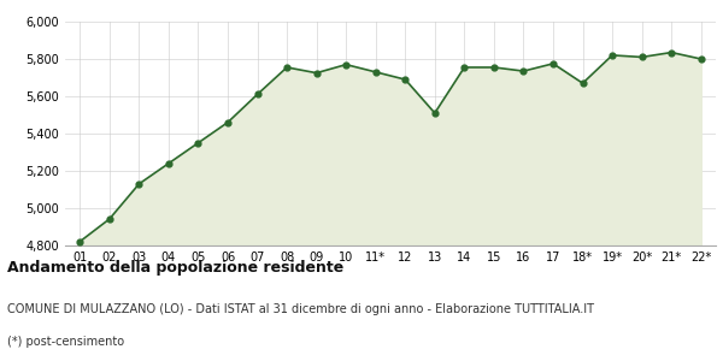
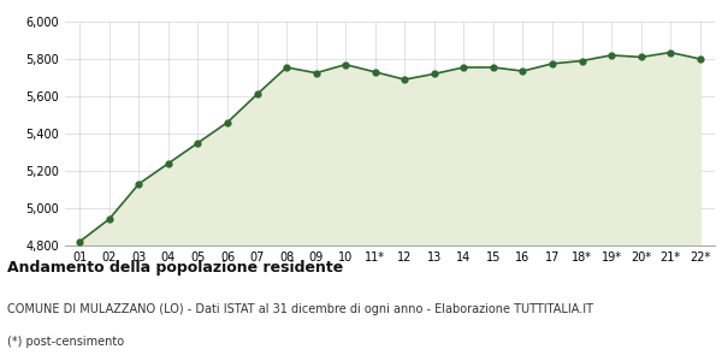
13: 5,510 -> 5,720
18*: 5,670 -> 5,790
